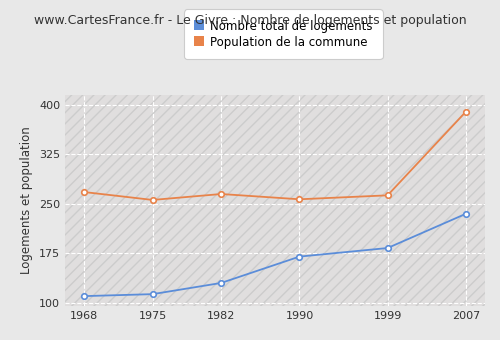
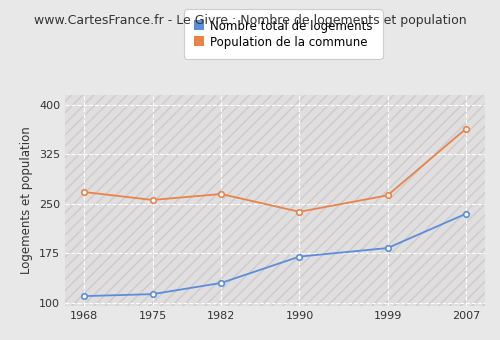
Population de la commune/1990: 257 -> 238
Population de la commune/2007: 390 -> 364
